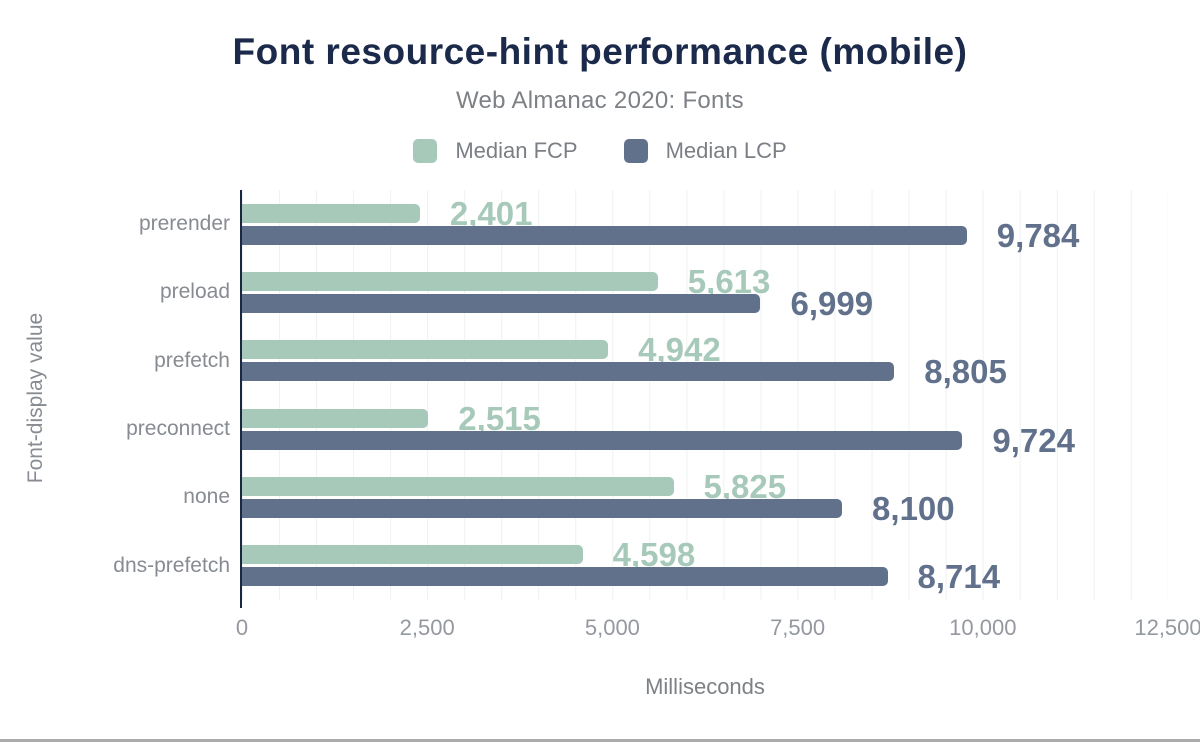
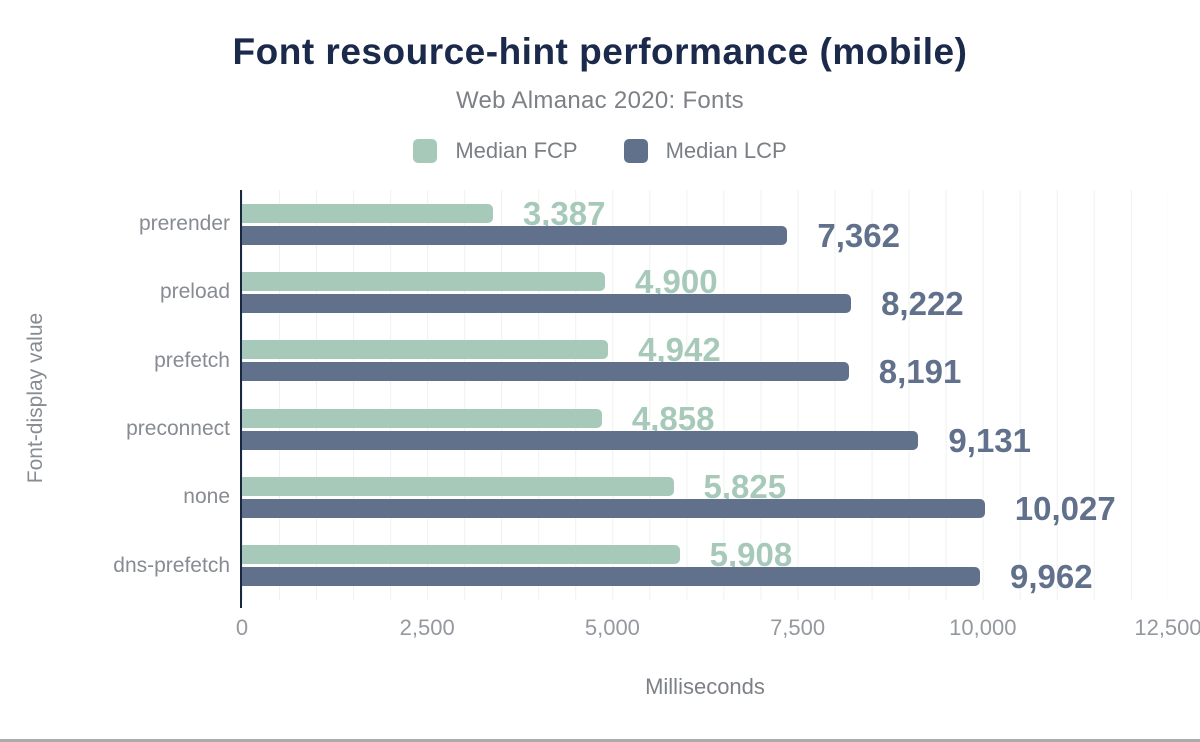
Median FCP/prerender: 2,401 -> 3,387
Median LCP/prerender: 9,784 -> 7,362
Median FCP/preload: 5,613 -> 4,900
Median LCP/preload: 6,999 -> 8,222
Median LCP/prefetch: 8,805 -> 8,191
Median FCP/preconnect: 2,515 -> 4,858
Median LCP/preconnect: 9,724 -> 9,131
Median LCP/none: 8,100 -> 10,027
Median FCP/dns-prefetch: 4,598 -> 5,908
Median LCP/dns-prefetch: 8,714 -> 9,962
